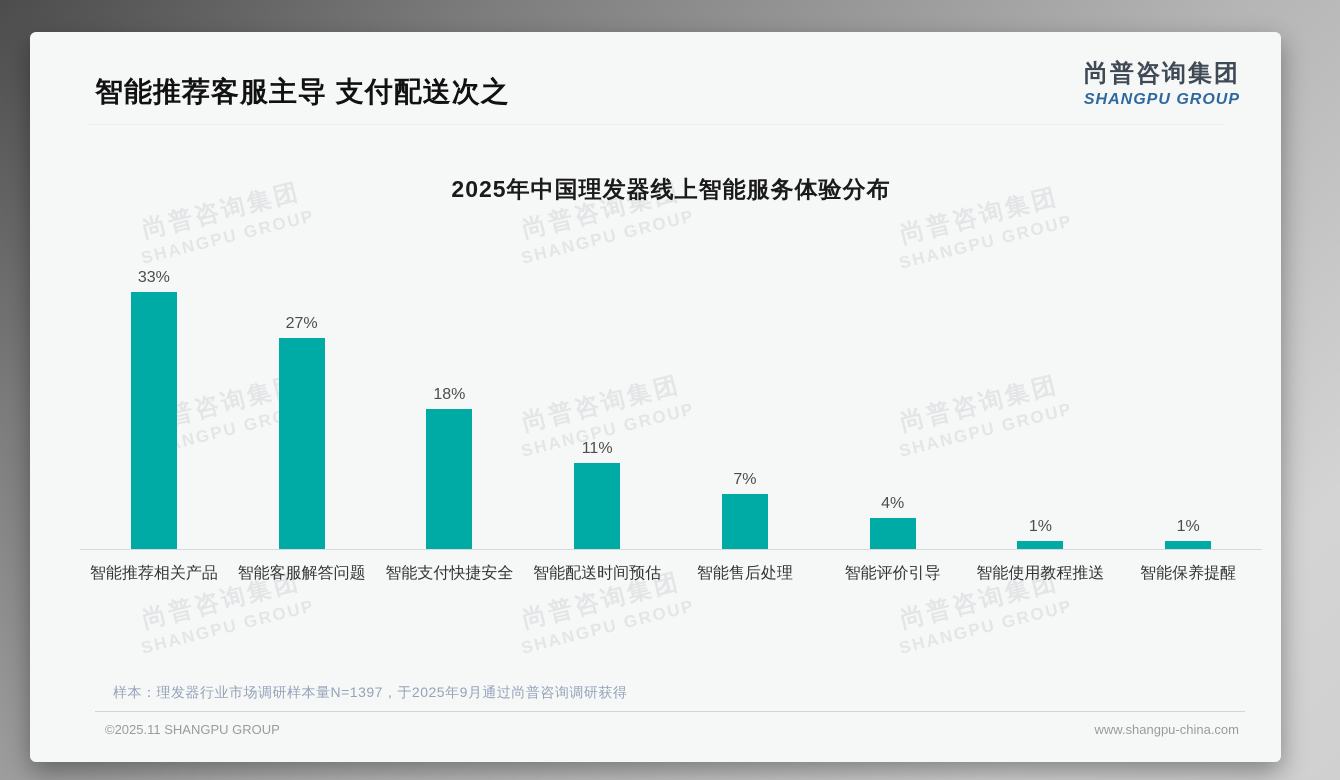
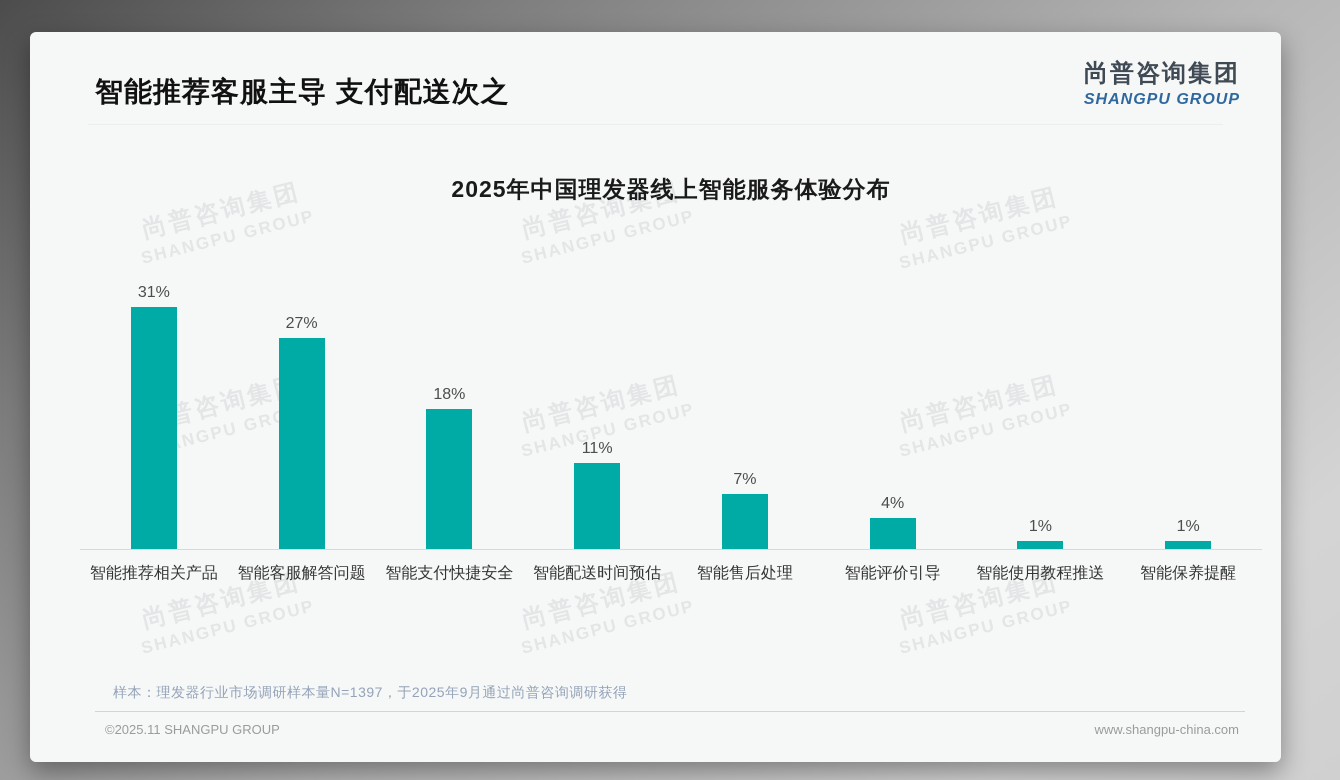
智能推荐相关产品: 33% -> 31%
